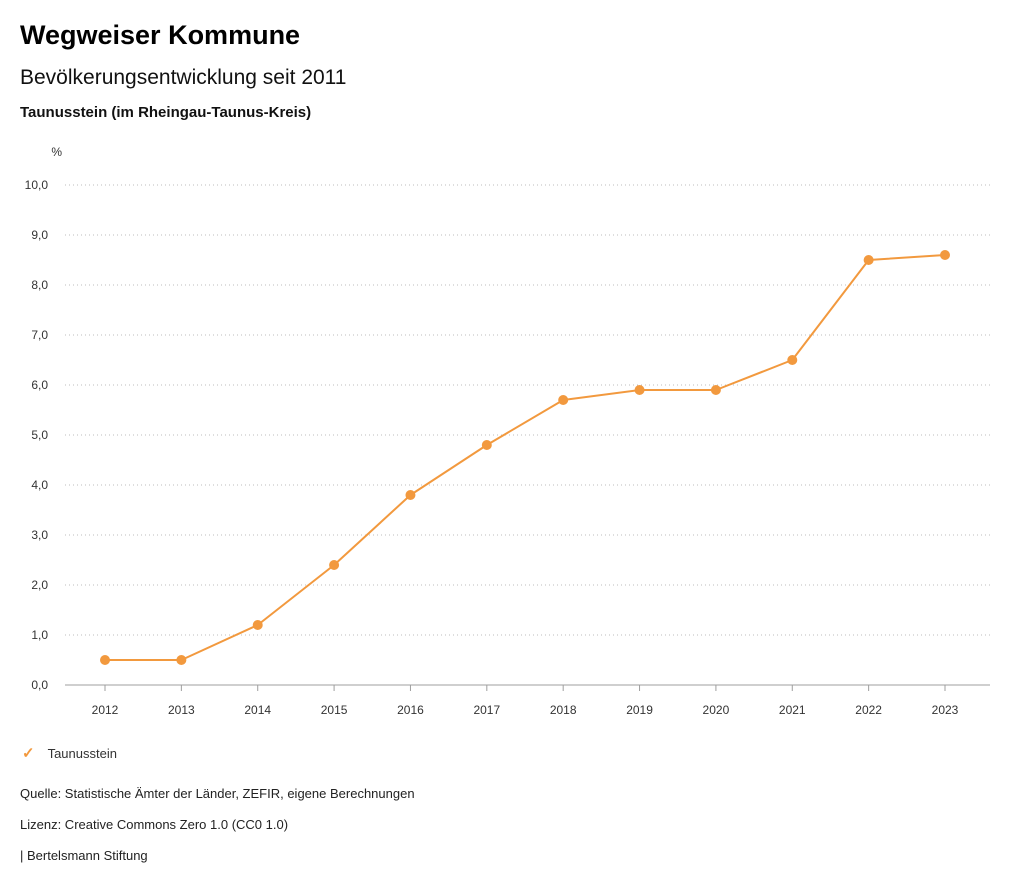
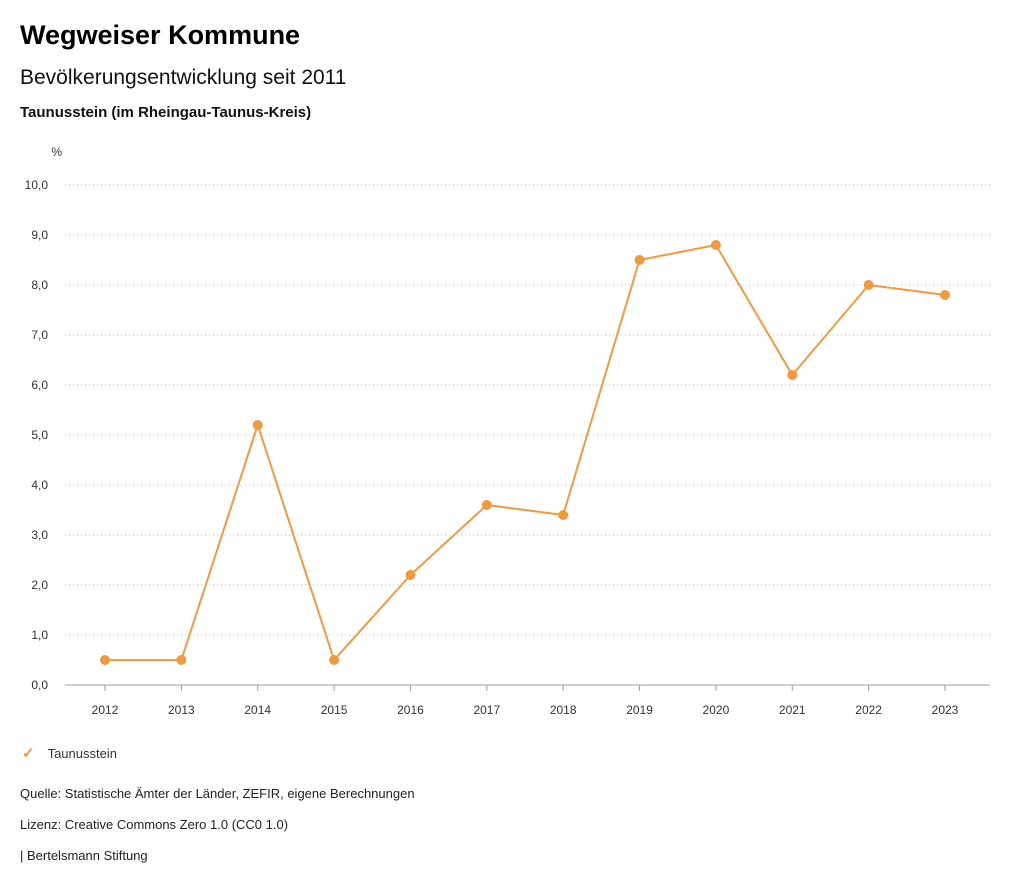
2014: 1,2 -> 5,2
2015: 2,4 -> 0,5
2016: 3,8 -> 2,2
2017: 4,8 -> 3,6
2018: 5,7 -> 3,4
2019: 5,9 -> 8,5
2020: 5,9 -> 8,8
2021: 6,5 -> 6,2
2022: 8,5 -> 8,0
2023: 8,6 -> 7,8
